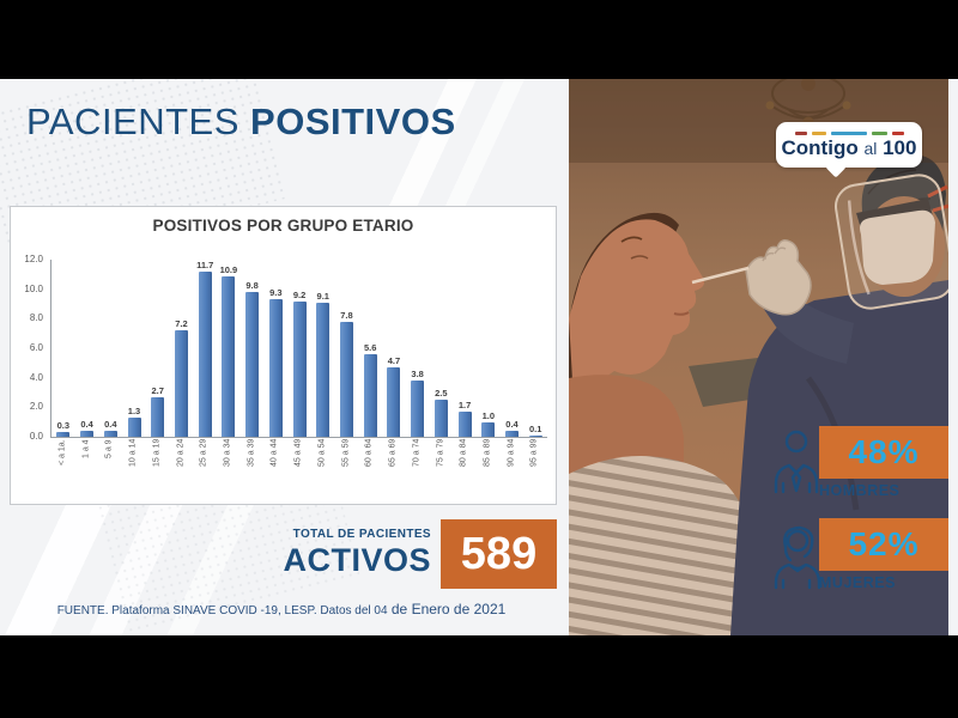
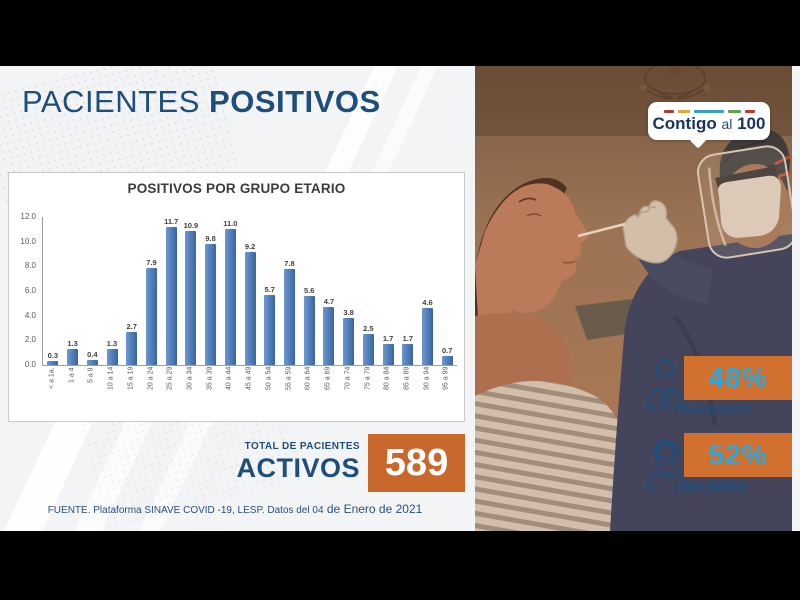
1 a 4: 0.4 -> 1.3
20 a 24: 7.2 -> 7.9
40 a 44: 9.3 -> 11.0
50 a 54: 9.1 -> 5.7
85 a 89: 1.0 -> 1.7
90 a 94: 0.4 -> 4.6
95 a 99: 0.1 -> 0.7
